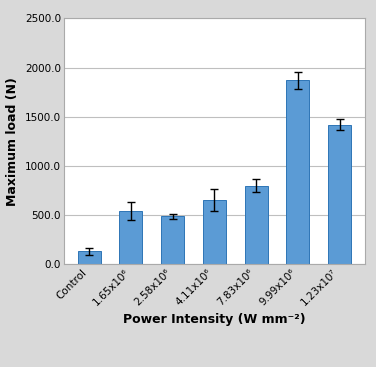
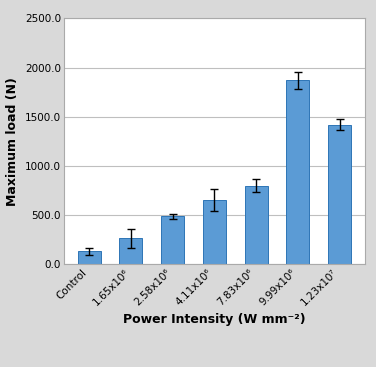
1.65x10⁶: 540 -> 260
